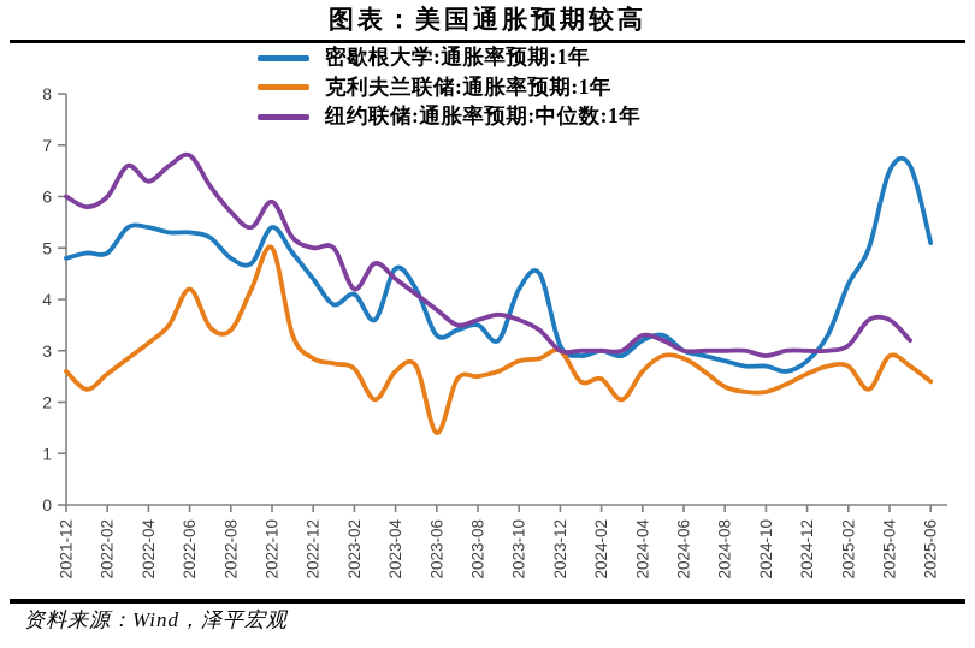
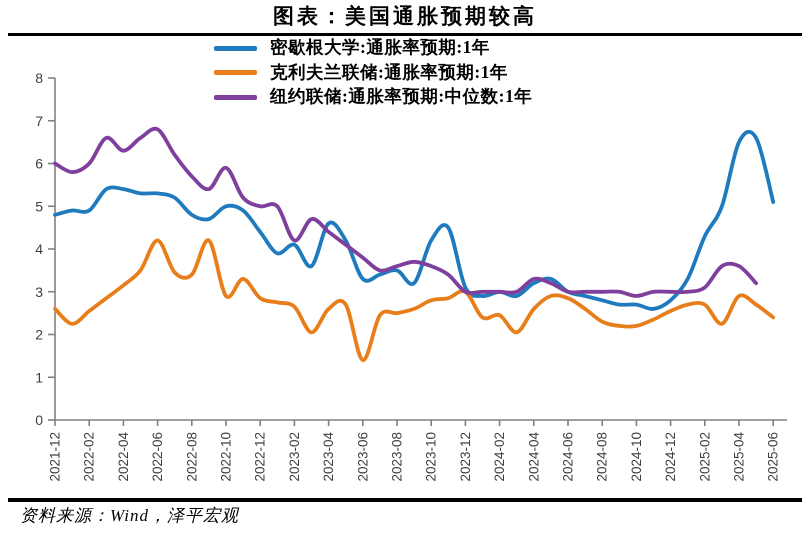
密歇根大学:通胀率预期:1年/2022-10: 5.4 -> 5.0
克利夫兰联储:通胀率预期:1年/2022-10: 5.0 -> 2.9
